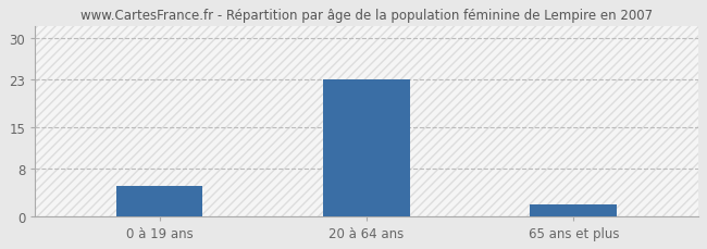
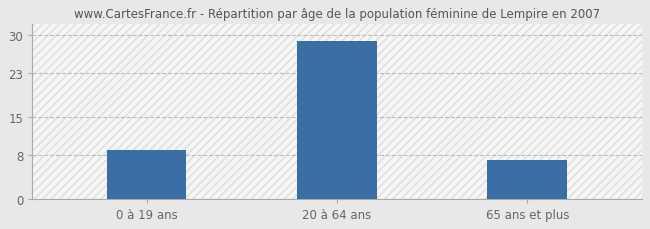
0 à 19 ans: 5 -> 9
20 à 64 ans: 23 -> 29
65 ans et plus: 2 -> 7
